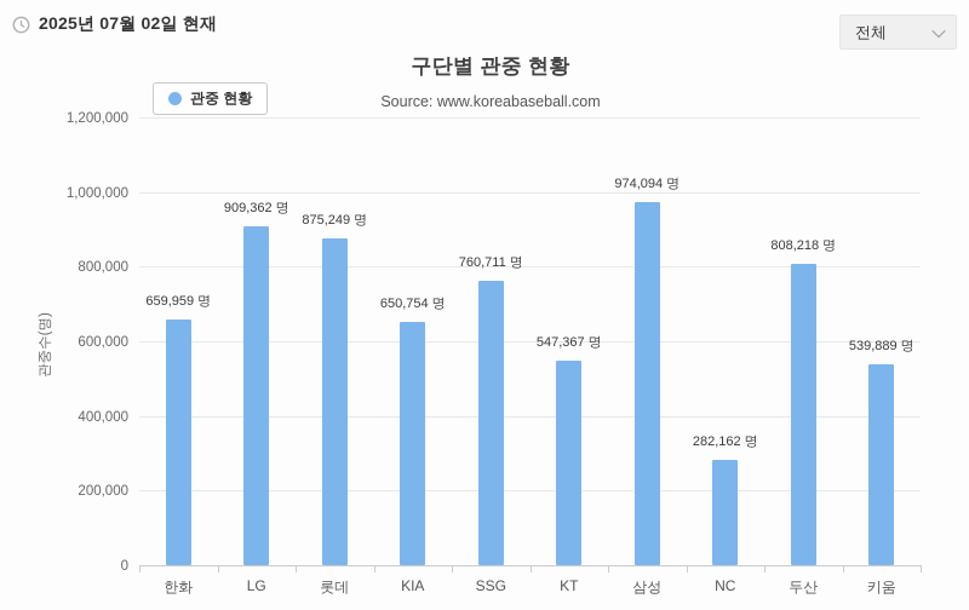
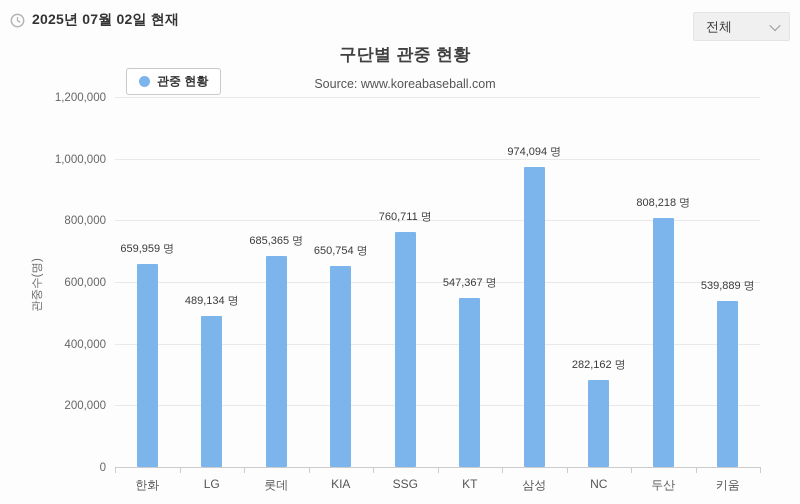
LG: 909,362 -> 489,134
롯데: 875,249 -> 685,365
